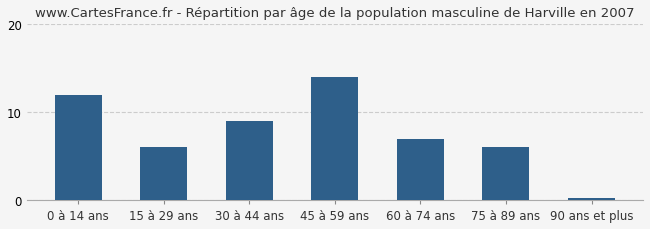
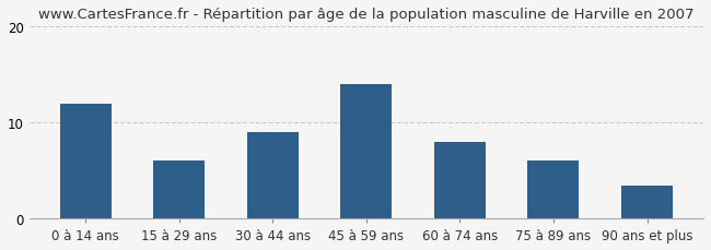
60 à 74 ans: 7.0 -> 8.0
90 ans et plus: 0.2 -> 3.4
